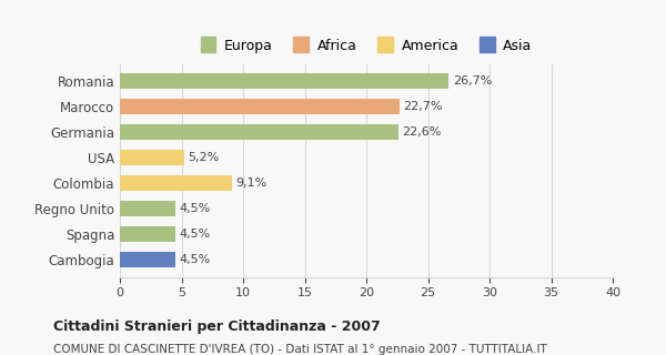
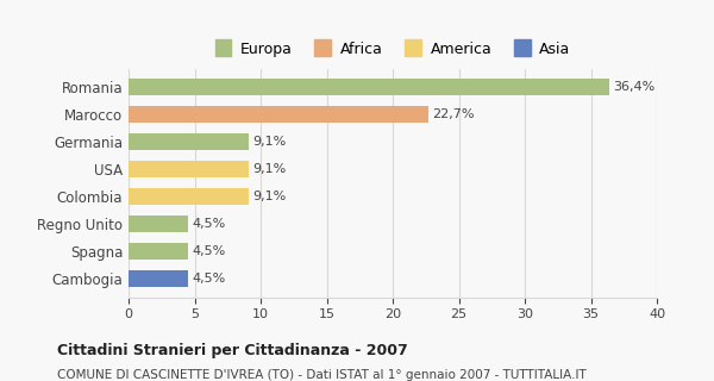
Romania: 26,7% -> 36,4%
Germania: 22,6% -> 9,1%
USA: 5,2% -> 9,1%
